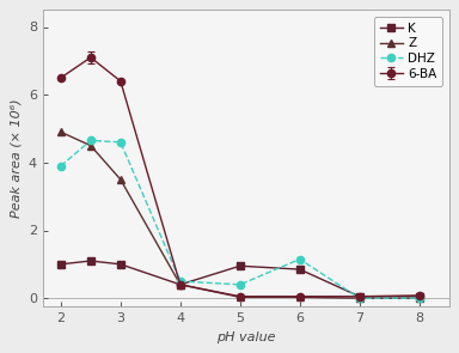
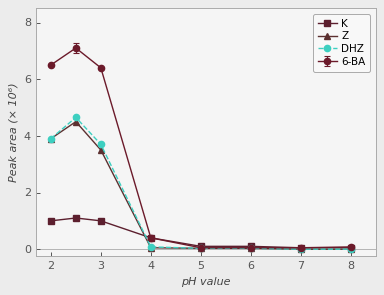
Z/2: 4.90 -> 3.90
DHZ/3: 4.60 -> 3.70
Z/4: 0.40 -> 0.05
DHZ/4: 0.50 -> 0.08
K/5: 0.95 -> 0.10
DHZ/5: 0.40 -> 0.03
K/6: 0.85 -> 0.10
DHZ/6: 1.15 -> 0.03
